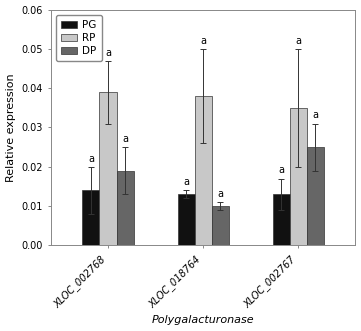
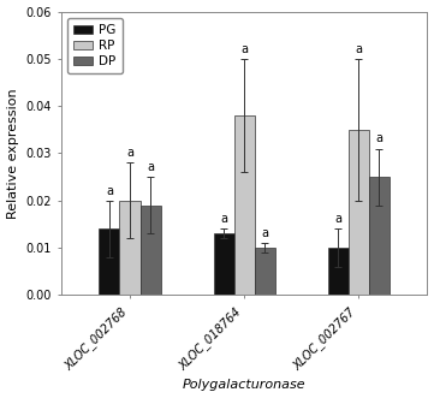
RP/XLOC_002768: 0.039 -> 0.020
PG/XLOC_002767: 0.013 -> 0.010
